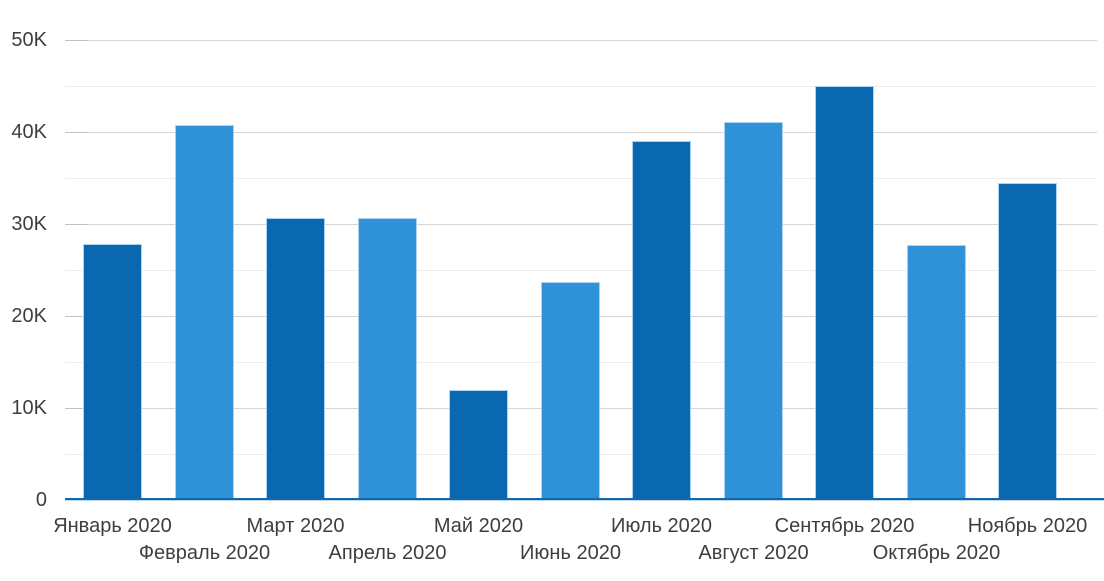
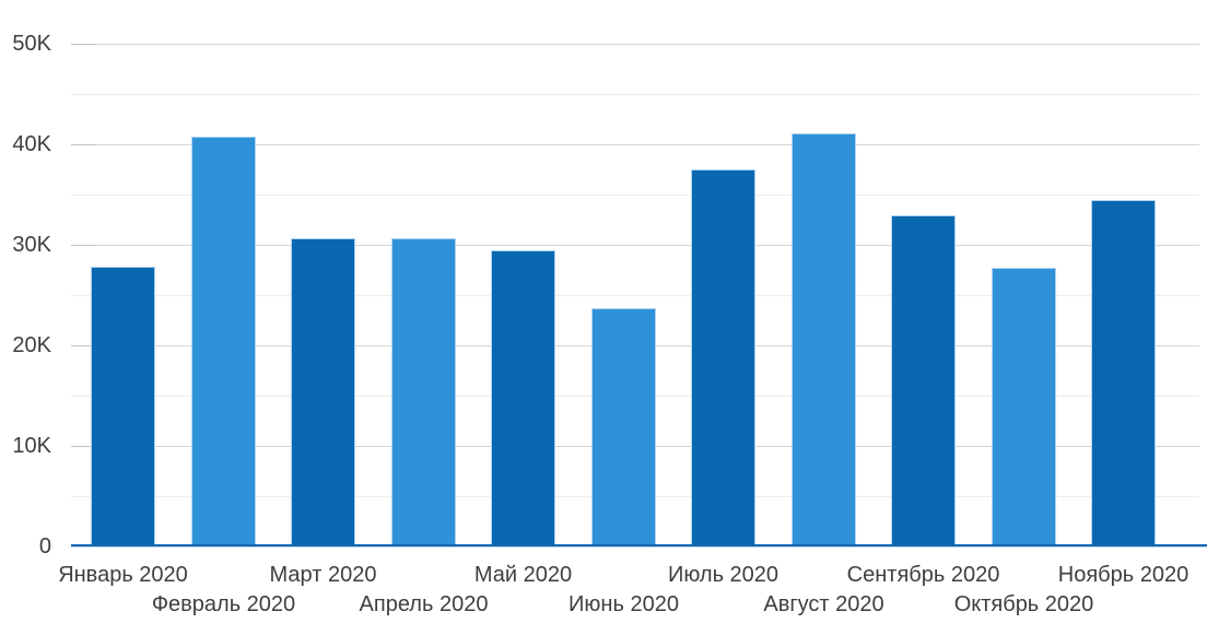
Май 2020: 12K -> 30K
Июль 2020: 39K -> 38K
Сентябрь 2020: 45K -> 33K
